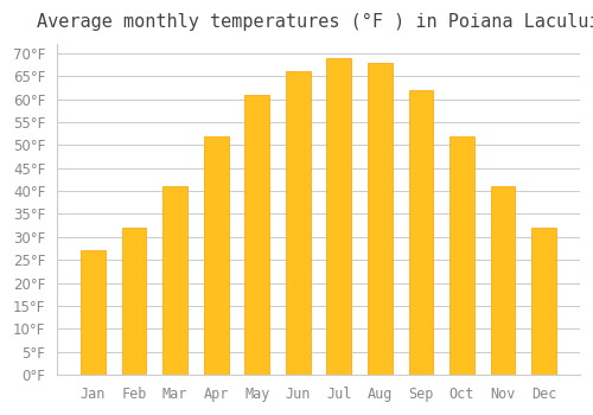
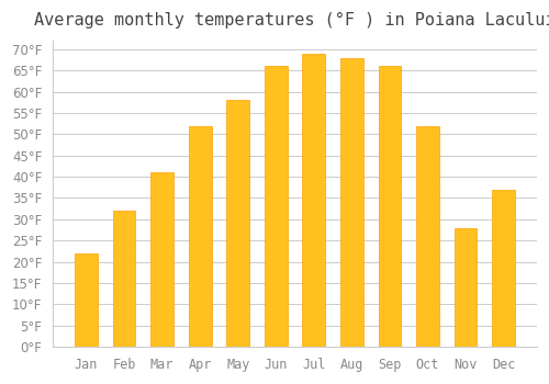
Jan: 27°F -> 22°F
May: 61°F -> 58°F
Sep: 62°F -> 66°F
Nov: 41°F -> 28°F
Dec: 32°F -> 37°F
